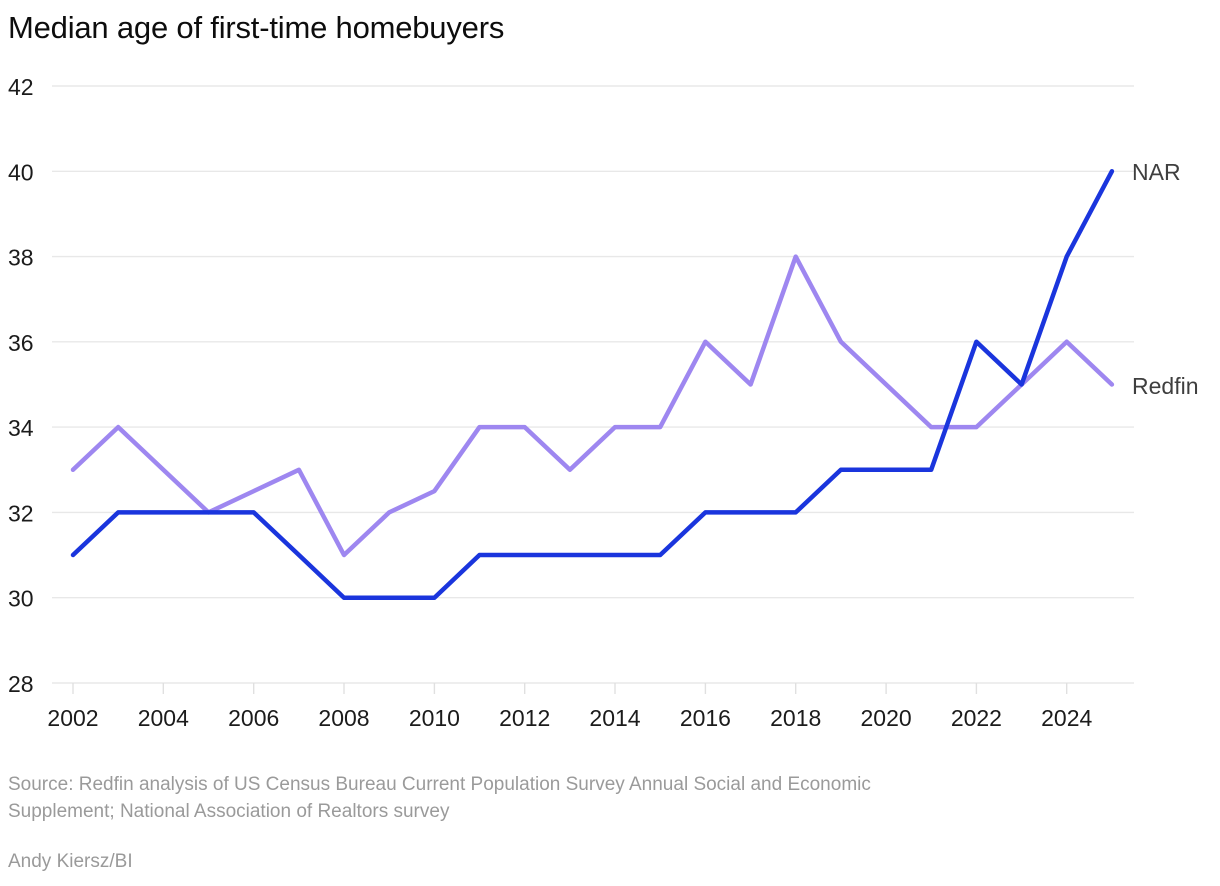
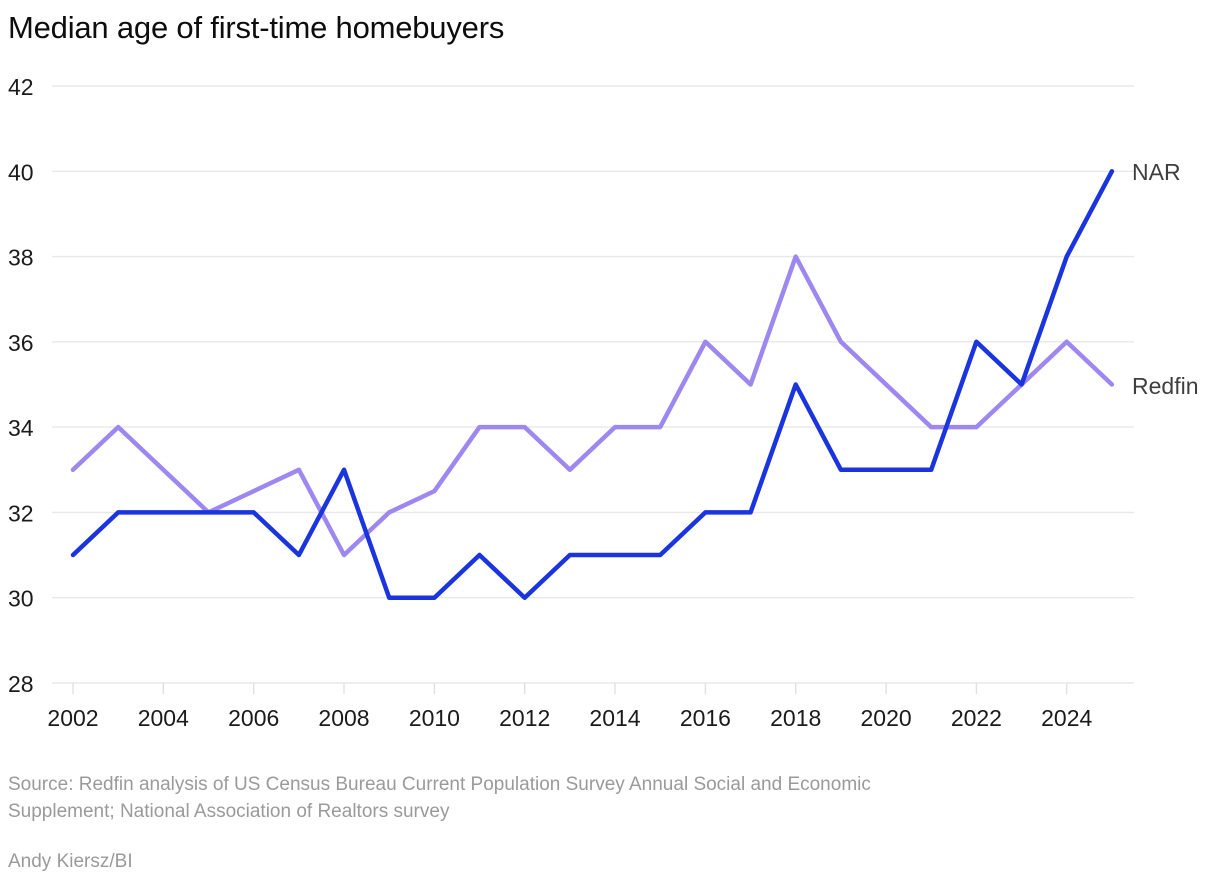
NAR/2008: 30 -> 33
NAR/2012: 31 -> 30
NAR/2018: 32 -> 35
